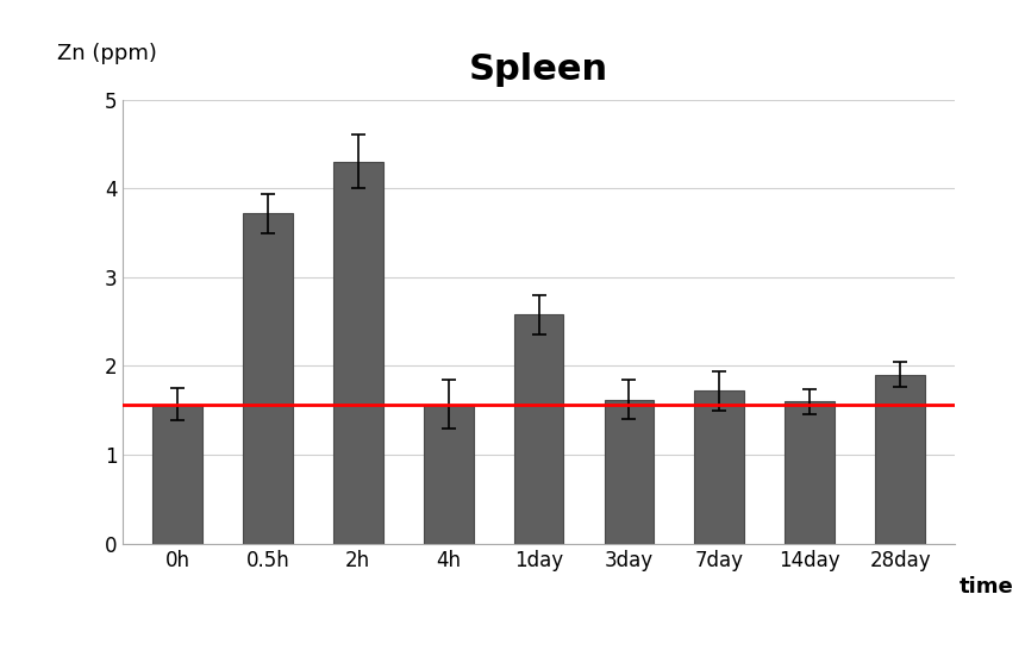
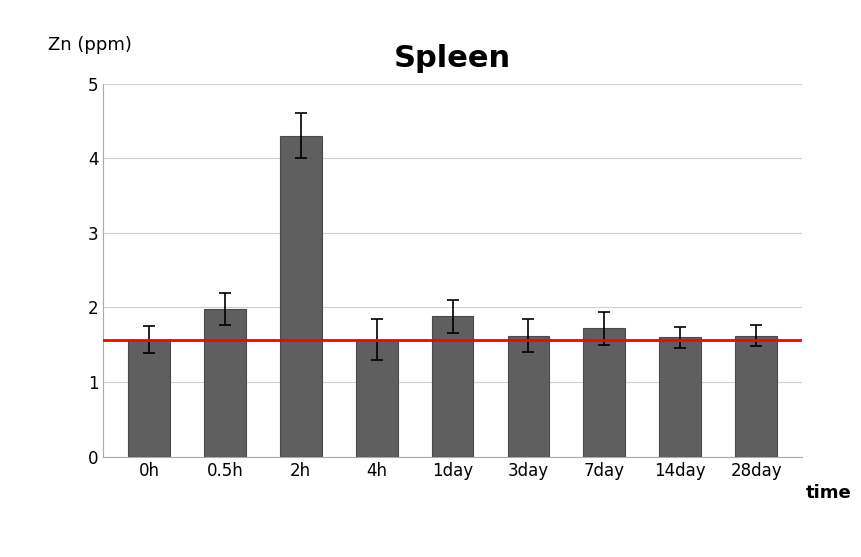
0.5h: 3.72 -> 1.98
1day: 2.58 -> 1.88
28day: 1.90 -> 1.62
